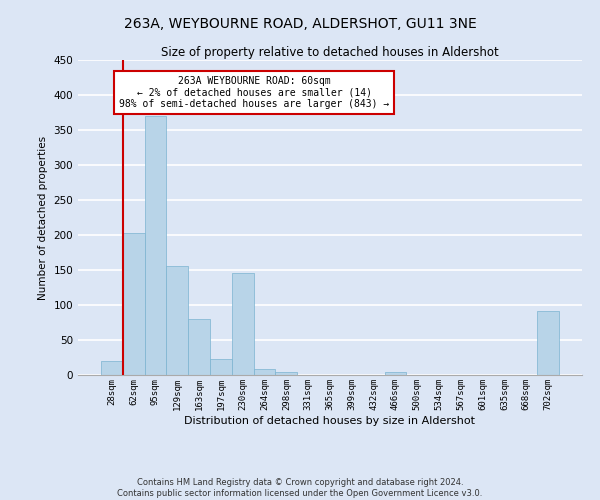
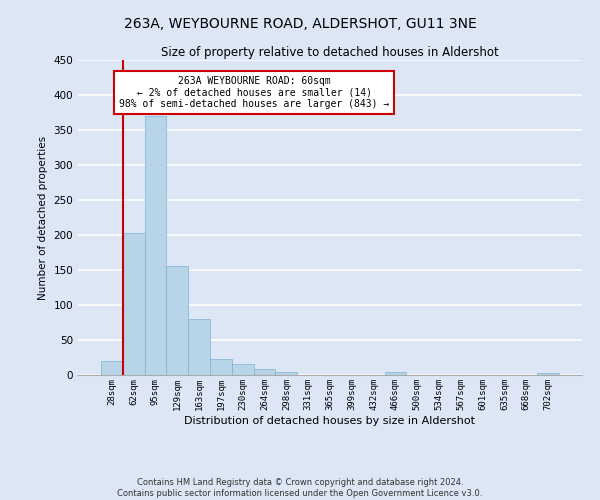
230sqm: 146 -> 16
702sqm: 92 -> 3
